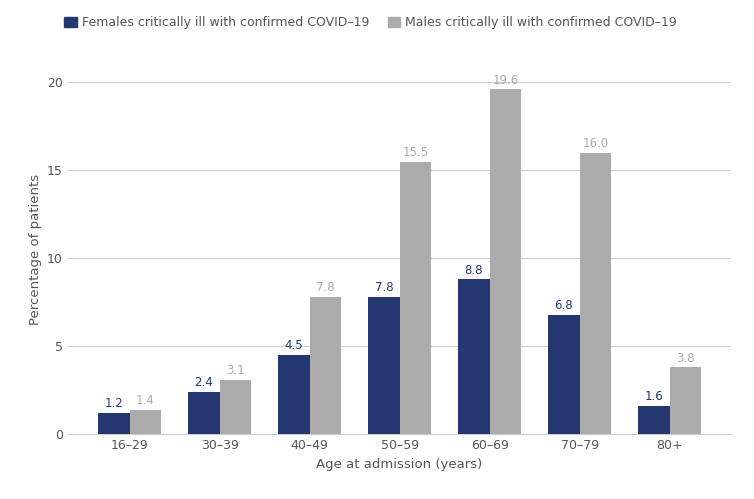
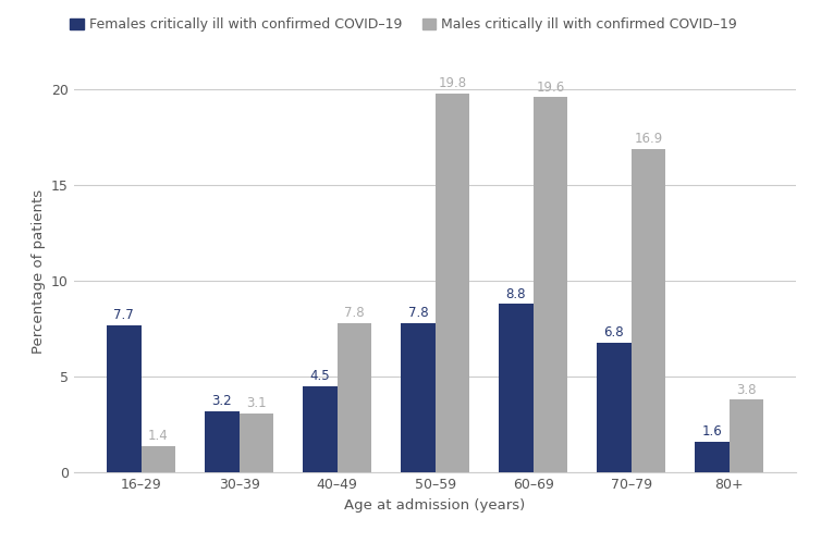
Females critically ill with confirmed COVID–19/16–29: 1.2 -> 7.7
Females critically ill with confirmed COVID–19/30–39: 2.4 -> 3.2
Males critically ill with confirmed COVID–19/50–59: 15.5 -> 19.8
Males critically ill with confirmed COVID–19/70–79: 16.0 -> 16.9
